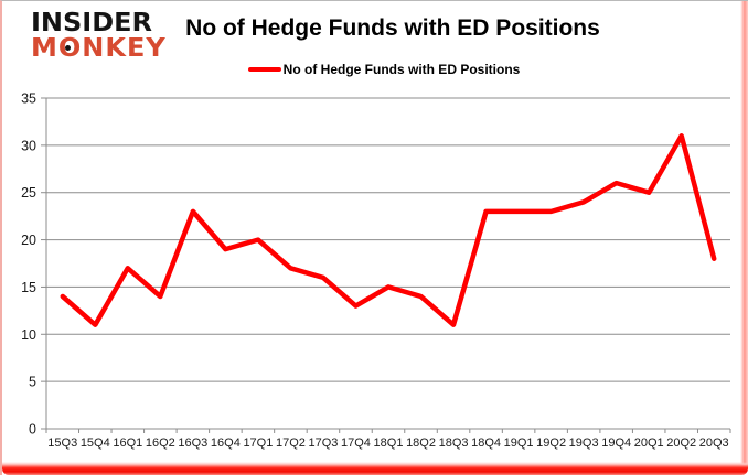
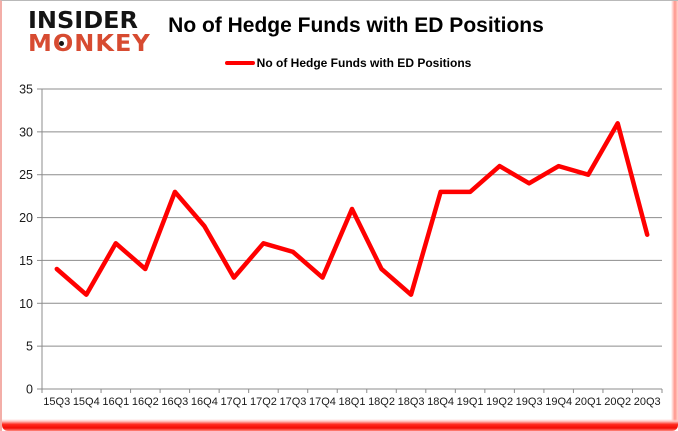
17Q1: 20 -> 13
18Q1: 15 -> 21
19Q2: 23 -> 26
